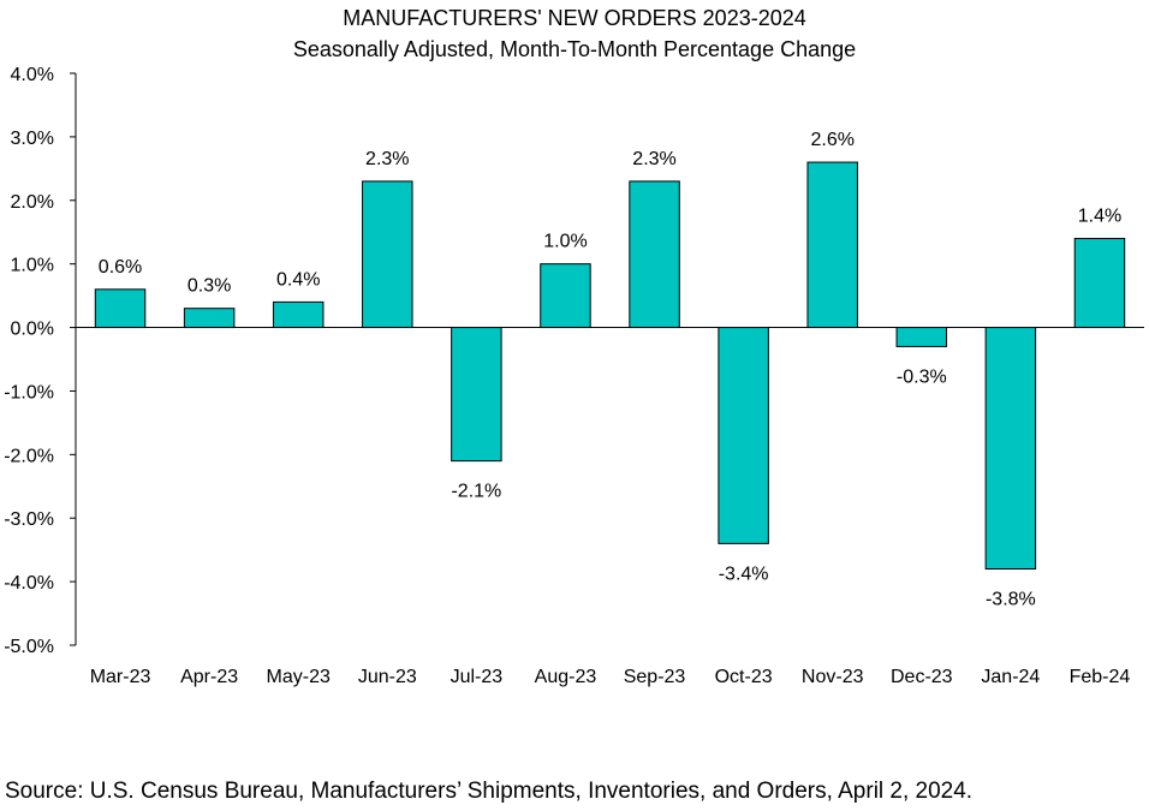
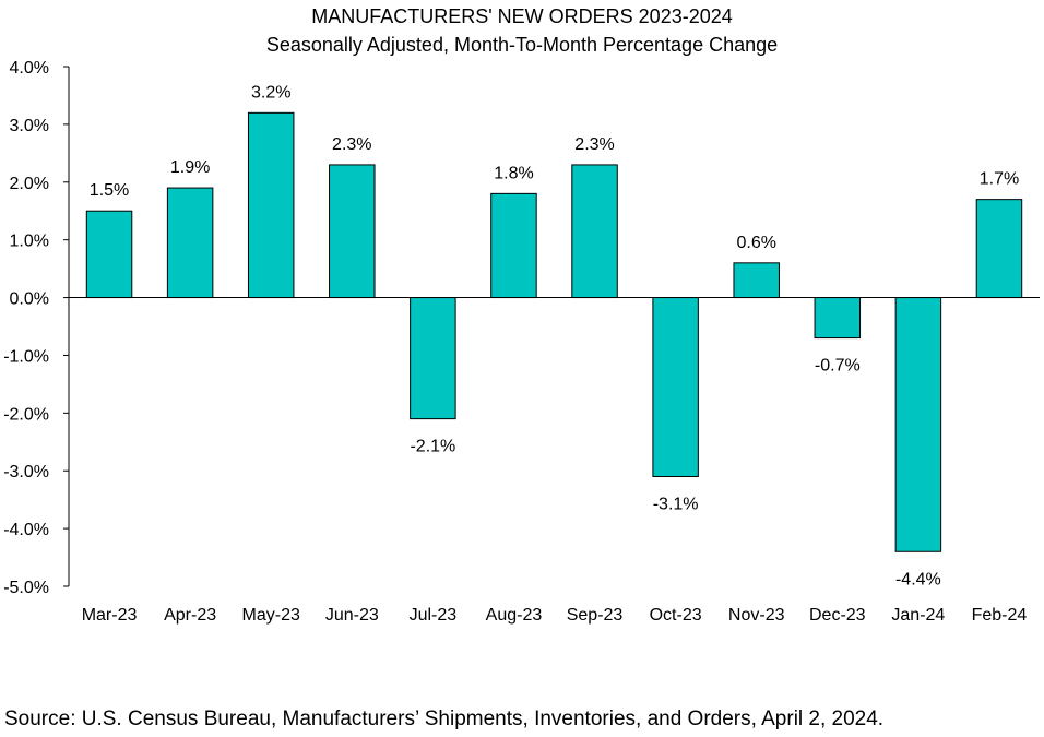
Mar-23: 0.6% -> 1.5%
Apr-23: 0.3% -> 1.9%
May-23: 0.4% -> 3.2%
Aug-23: 1.0% -> 1.8%
Oct-23: -3.4% -> -3.1%
Nov-23: 2.6% -> 0.6%
Dec-23: -0.3% -> -0.7%
Jan-24: -3.8% -> -4.4%
Feb-24: 1.4% -> 1.7%
